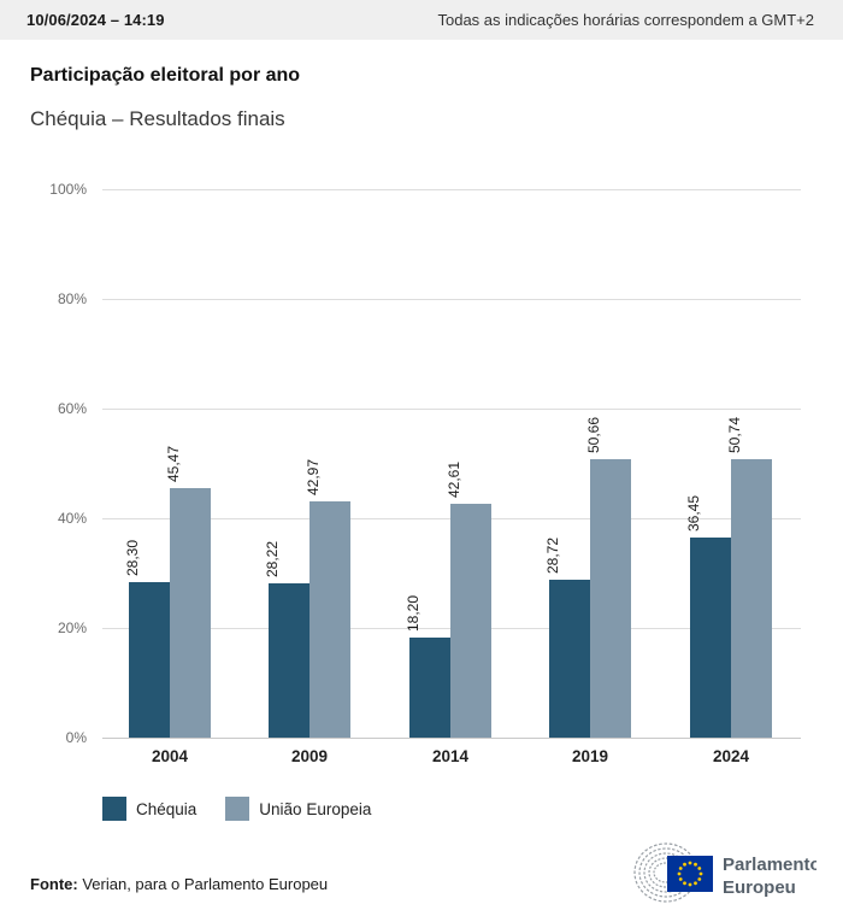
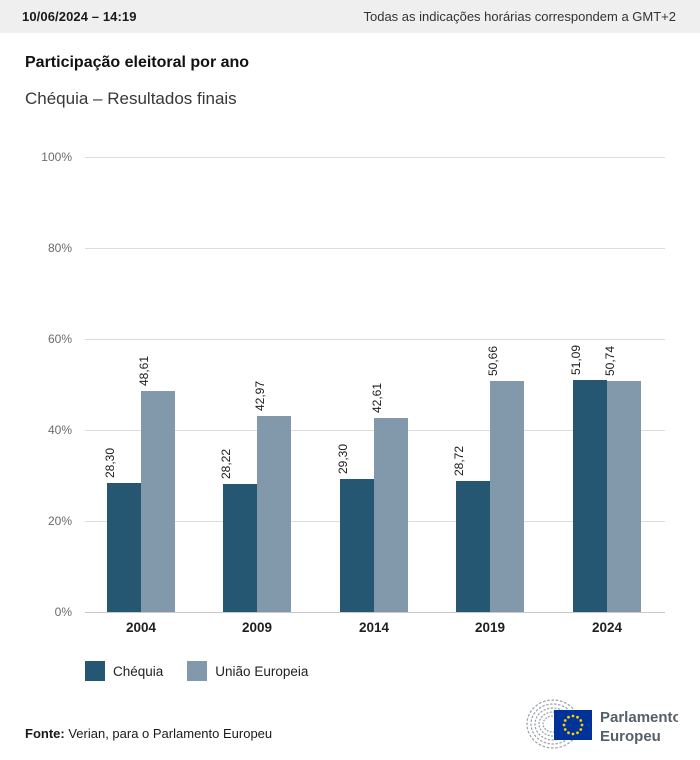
União Europeia/2004: 45,47 -> 48,61
Chéquia/2014: 18,20 -> 29,30
Chéquia/2024: 36,45 -> 51,09
